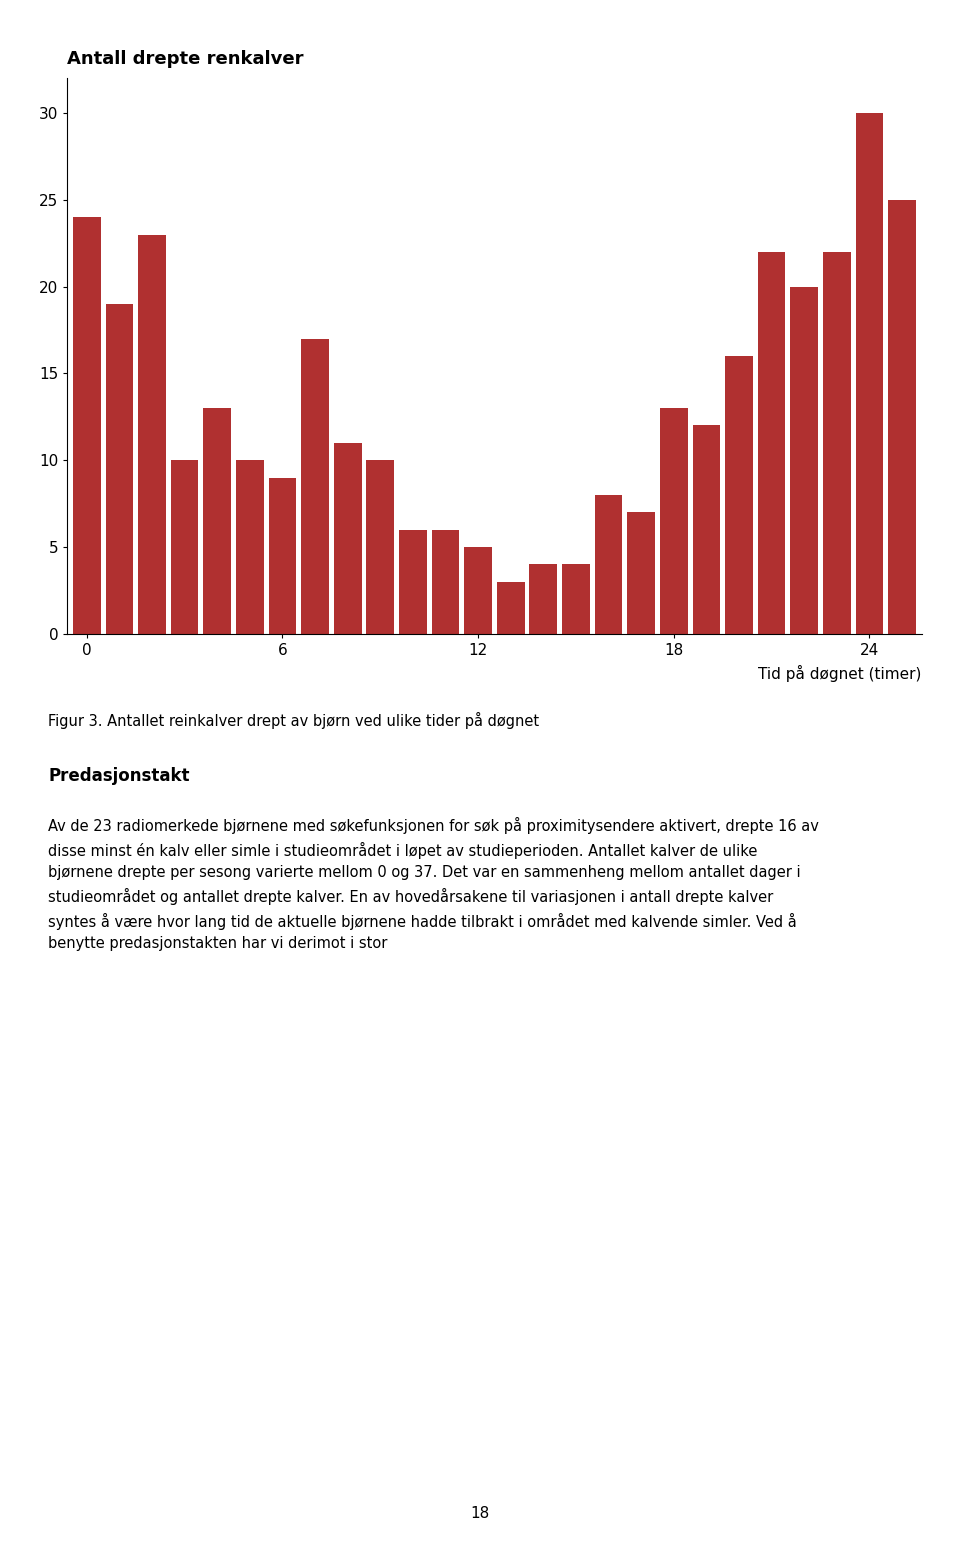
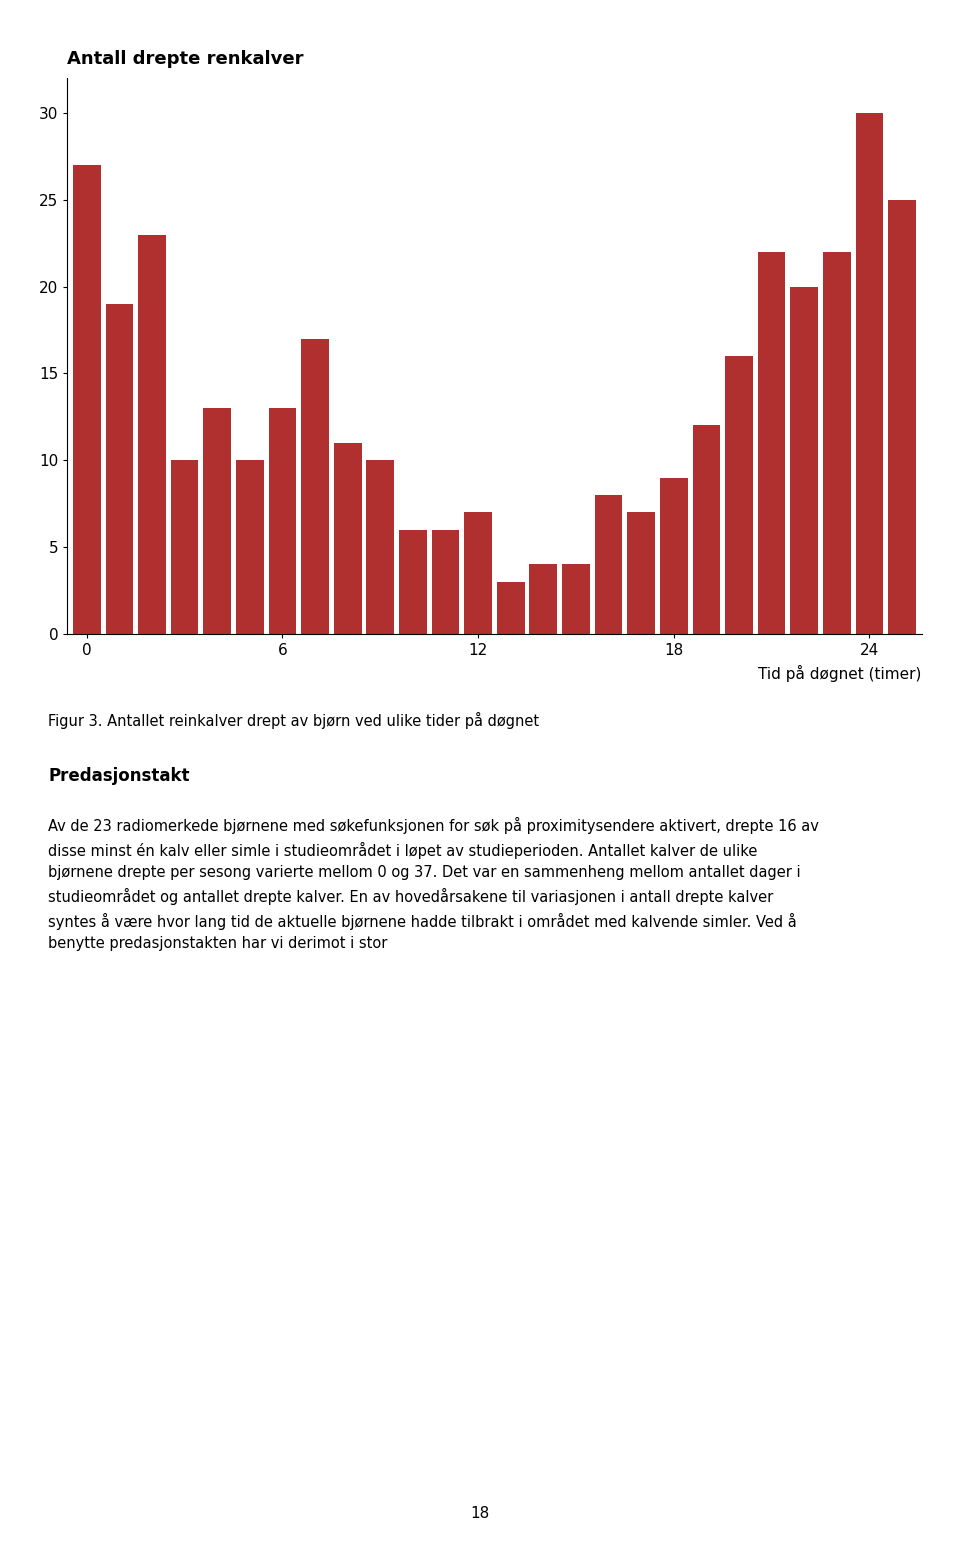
0: 24 -> 27
6: 9 -> 13
12: 5 -> 7
18: 13 -> 9
